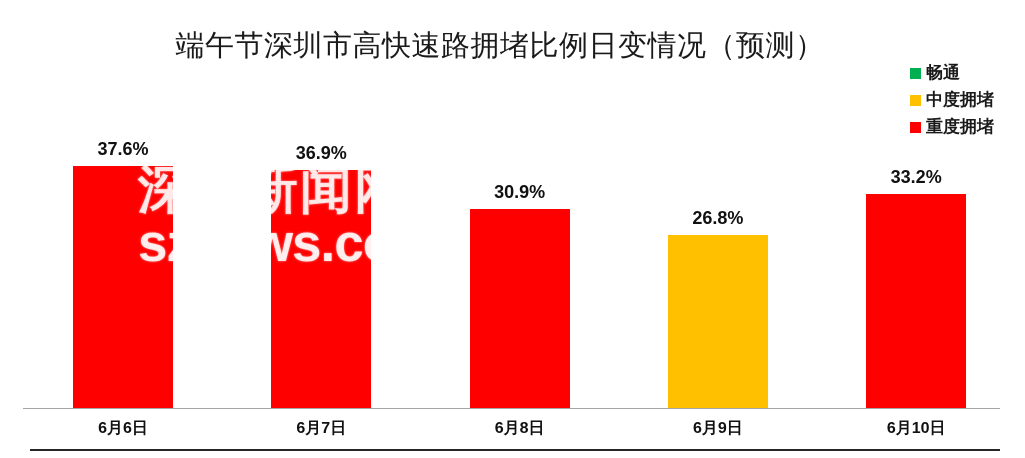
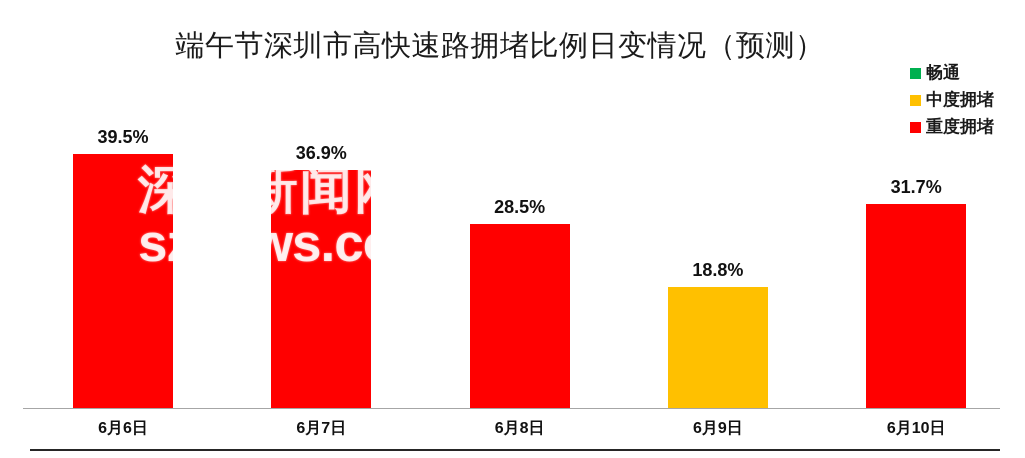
6月6日: 37.6% -> 39.5%
6月8日: 30.9% -> 28.5%
6月9日: 26.8% -> 18.8%
6月10日: 33.2% -> 31.7%
